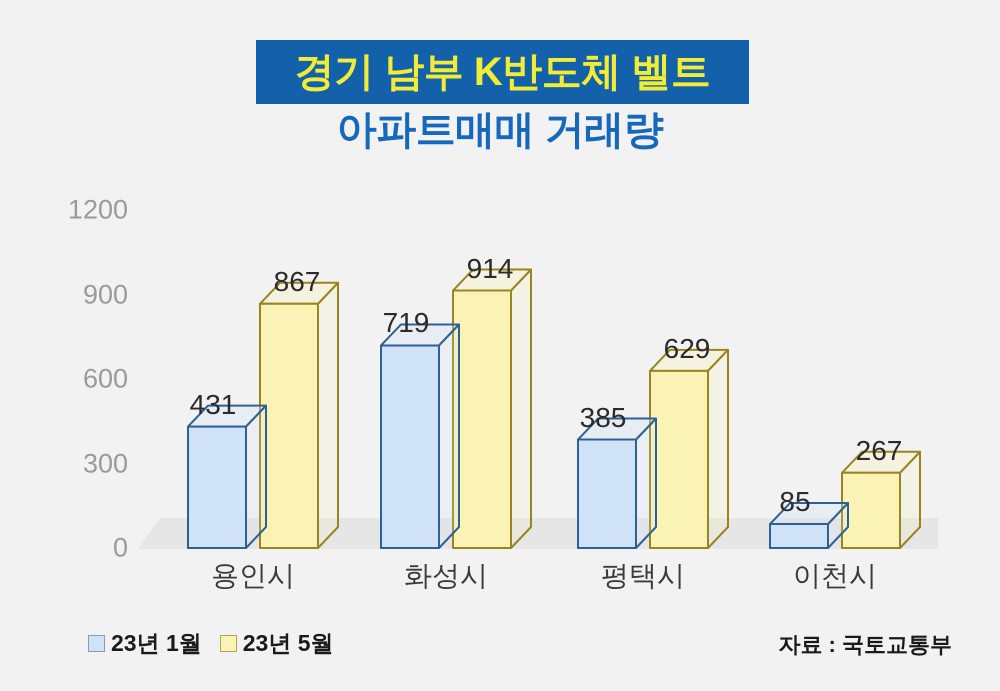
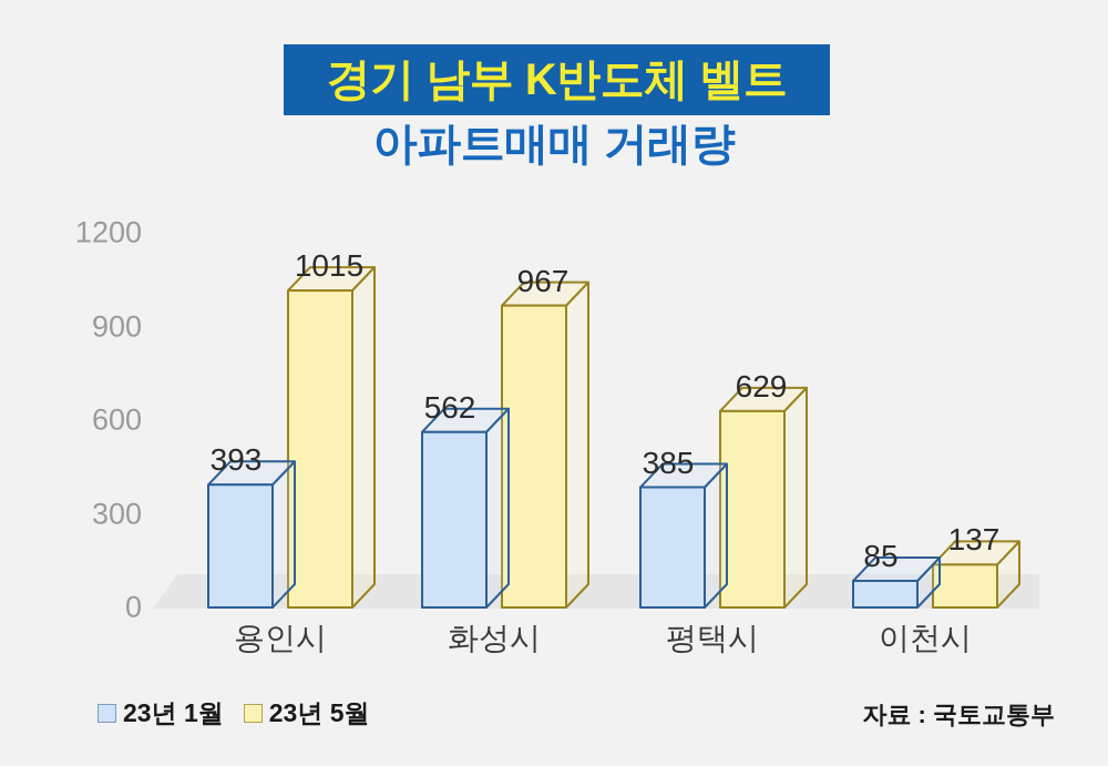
23년 1월/용인시: 431 -> 393
23년 5월/용인시: 867 -> 1015
23년 1월/화성시: 719 -> 562
23년 5월/화성시: 914 -> 967
23년 5월/이천시: 267 -> 137
